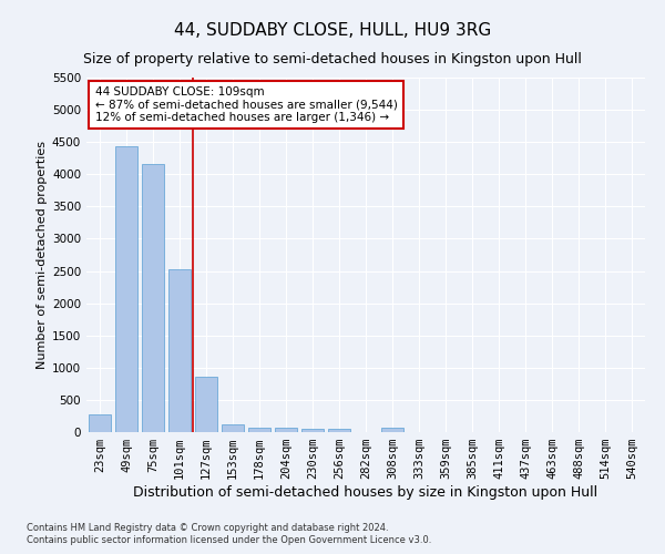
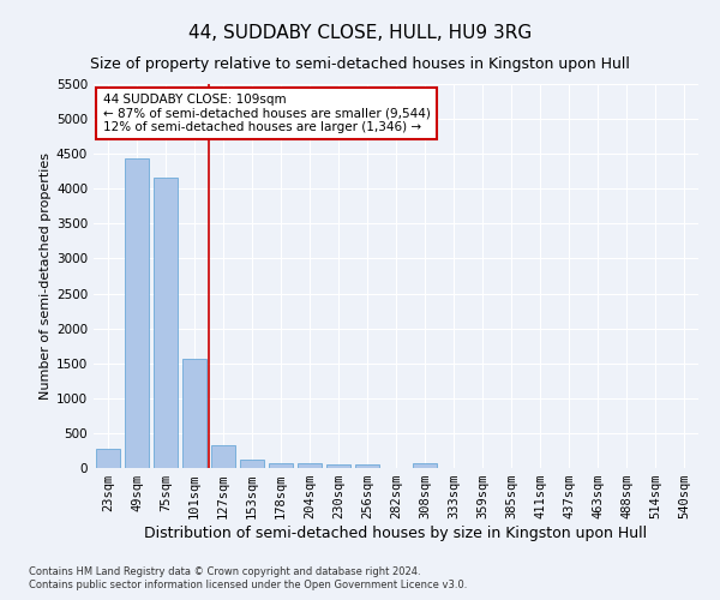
101sqm: 2520 -> 1560
127sqm: 860 -> 320
